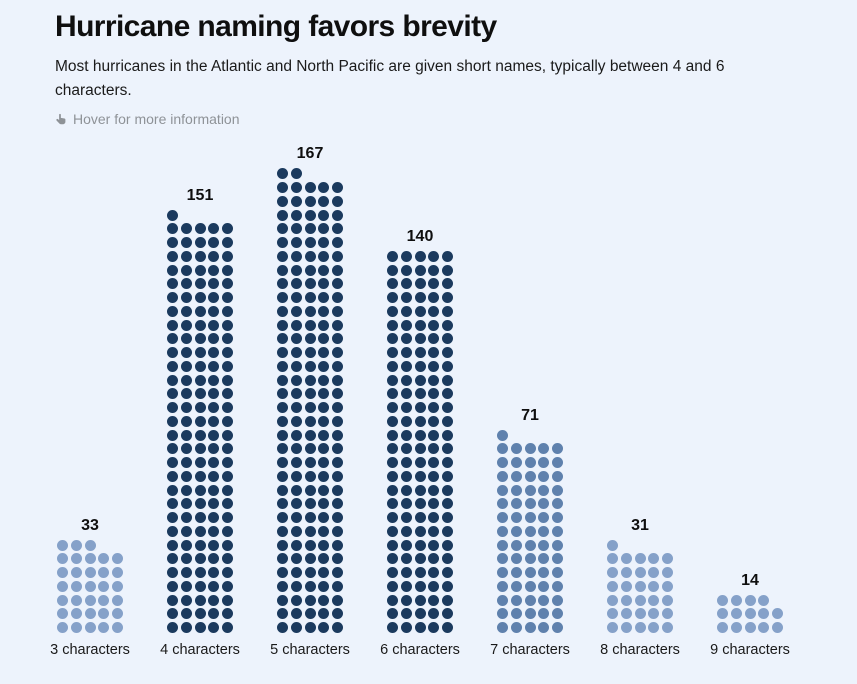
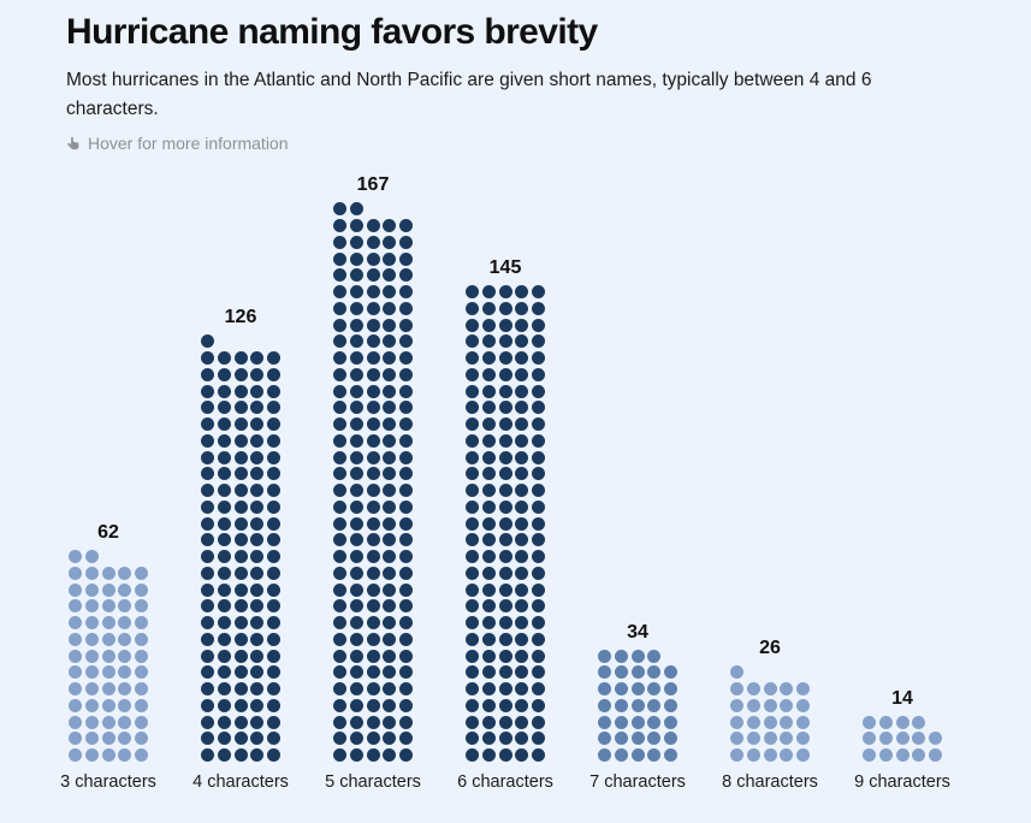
3 characters: 33 -> 62
4 characters: 151 -> 126
6 characters: 140 -> 145
7 characters: 71 -> 34
8 characters: 31 -> 26
